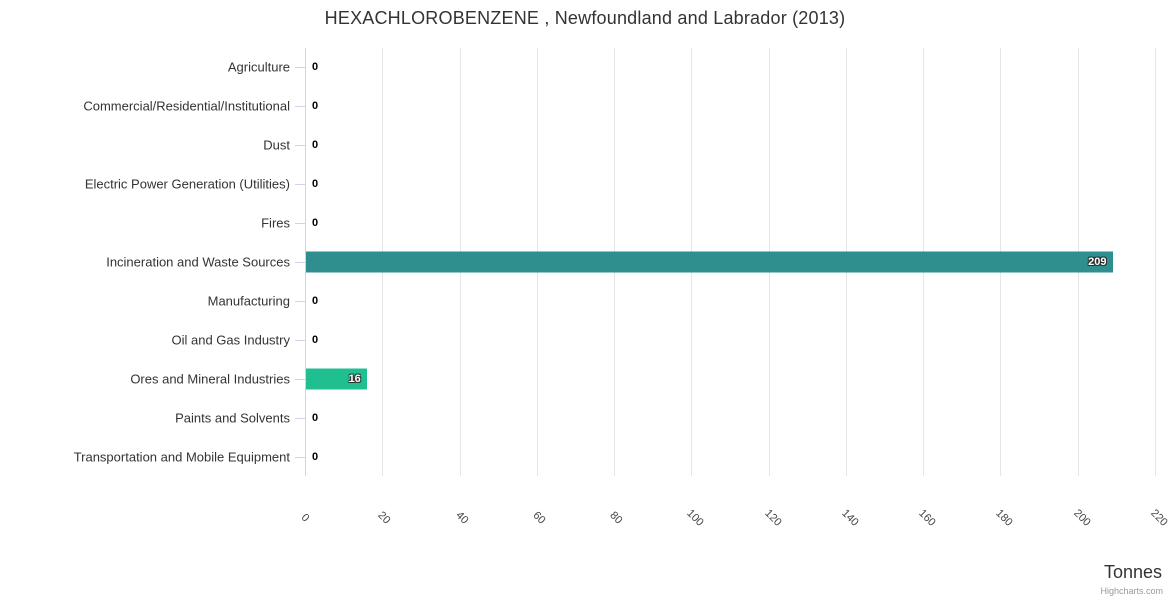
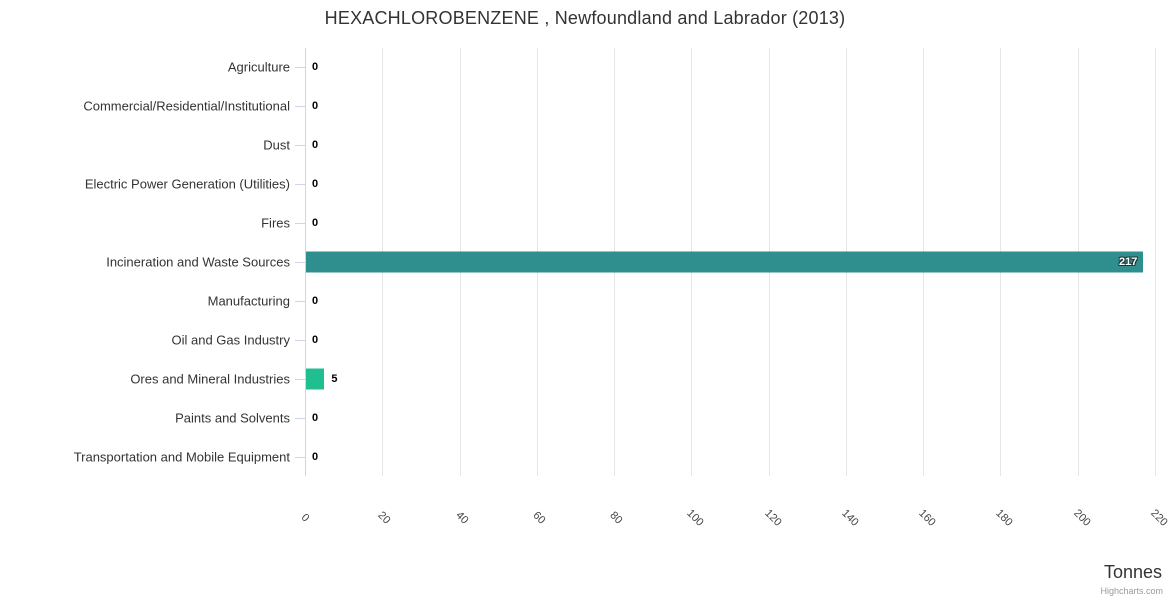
Incineration and Waste Sources: 209 -> 217
Ores and Mineral Industries: 16 -> 5
